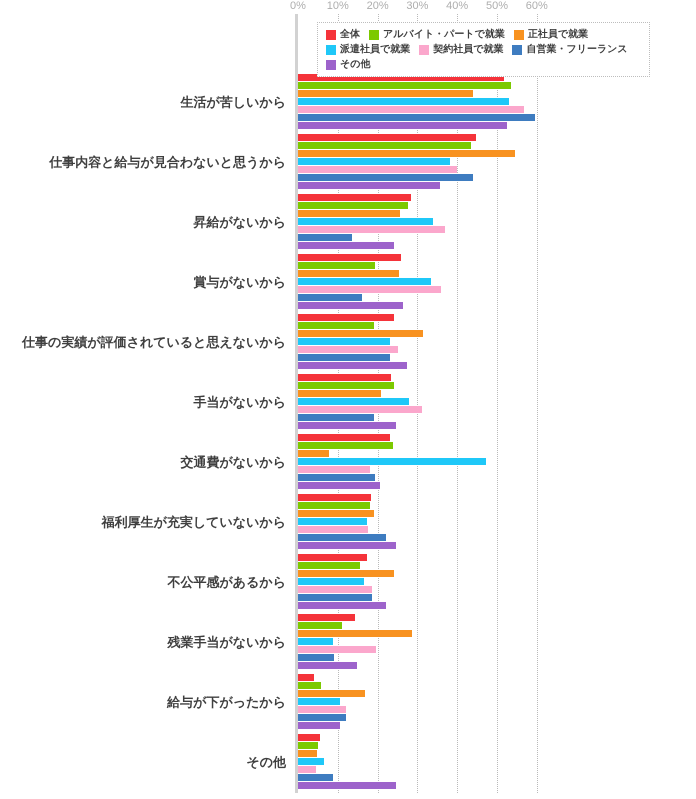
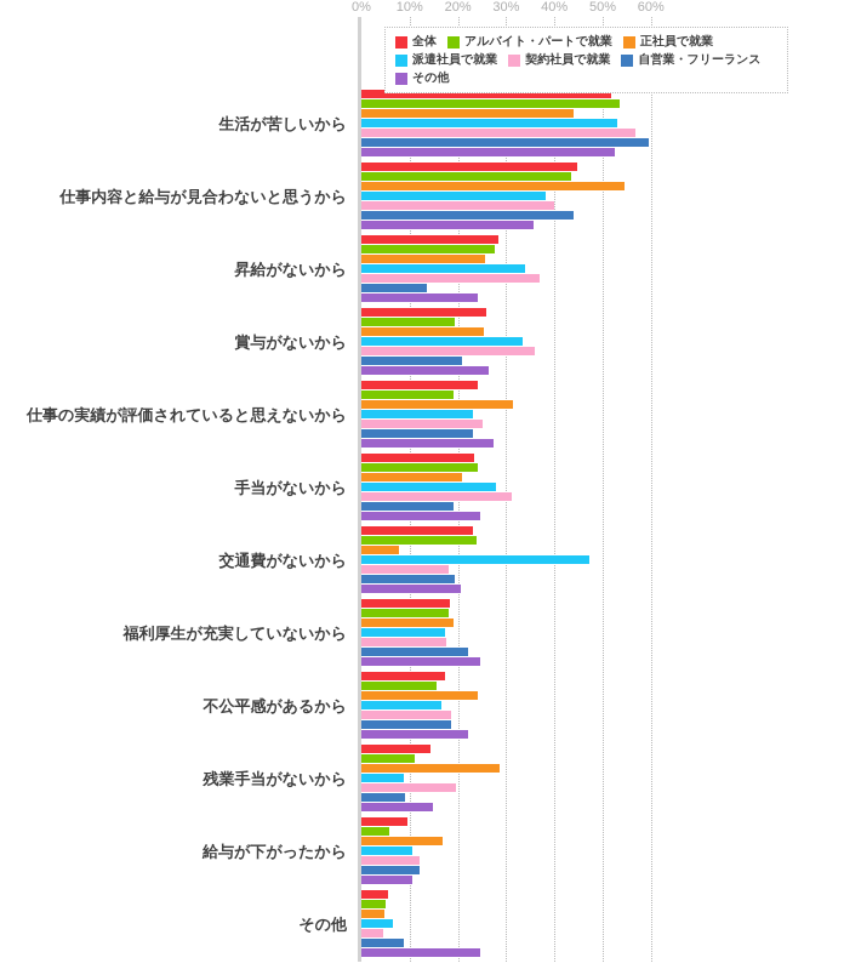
自営業・フリーランス/賞与がないから: 16% -> 21%
全体/給与が下がったから: 4% -> 10%
